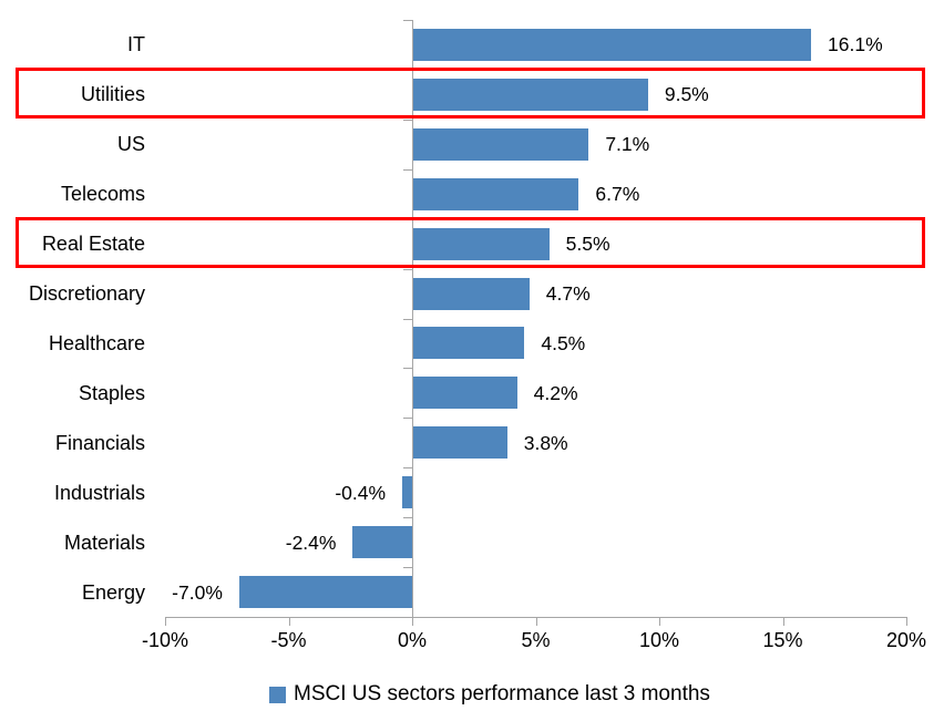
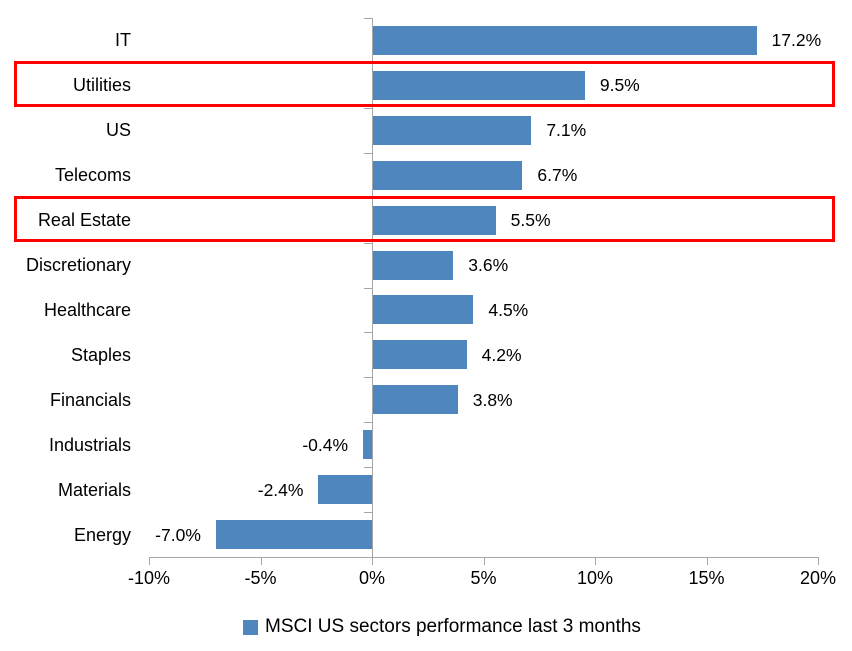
IT: 16.1% -> 17.2%
Discretionary: 4.7% -> 3.6%
